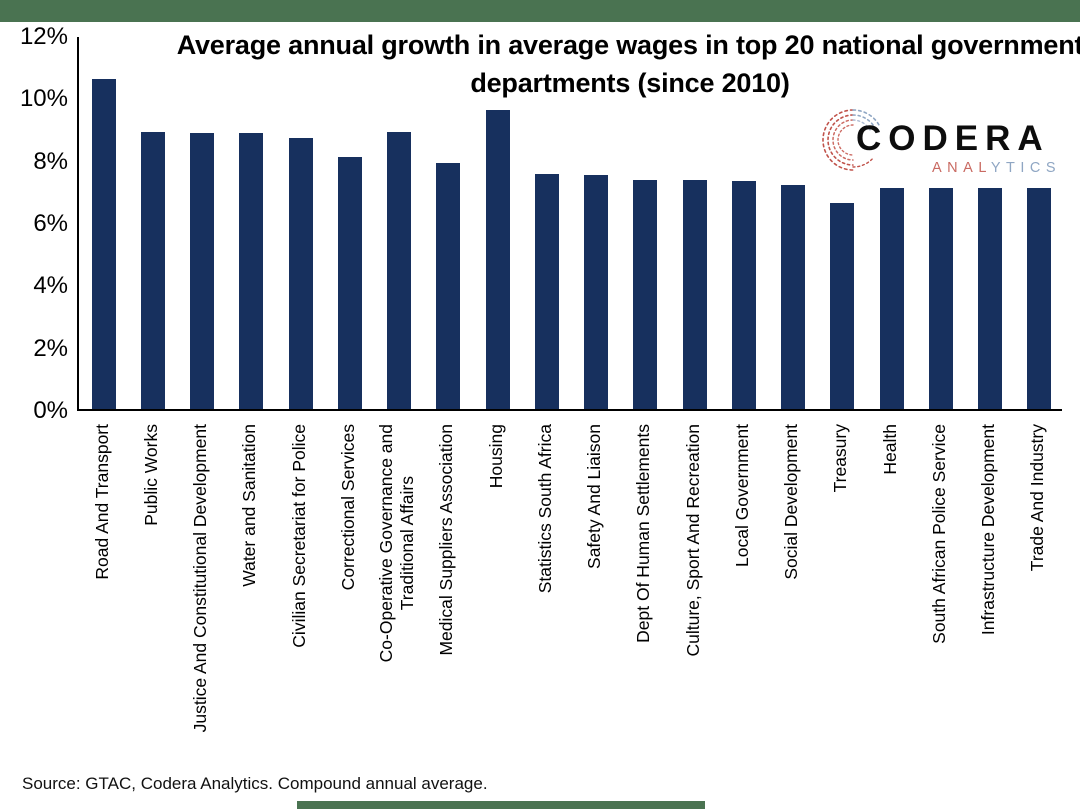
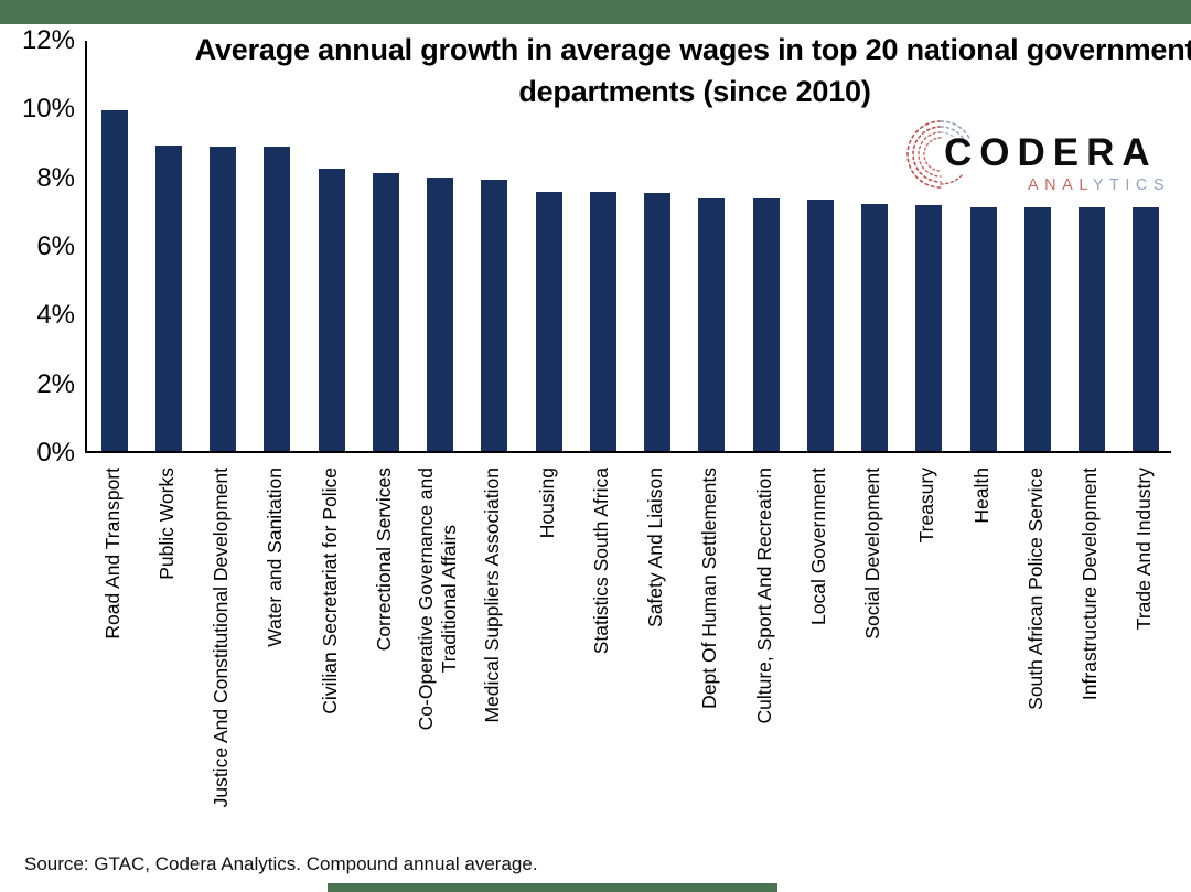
Road And Transport: 10.6% -> 9.9%
Civilian Secretariat for Police: 8.7% -> 8.2%
Co-Operative Governance and Traditional Affairs: 8.9% -> 8.0%
Housing: 9.6% -> 7.5%
Treasury: 6.6% -> 7.2%
